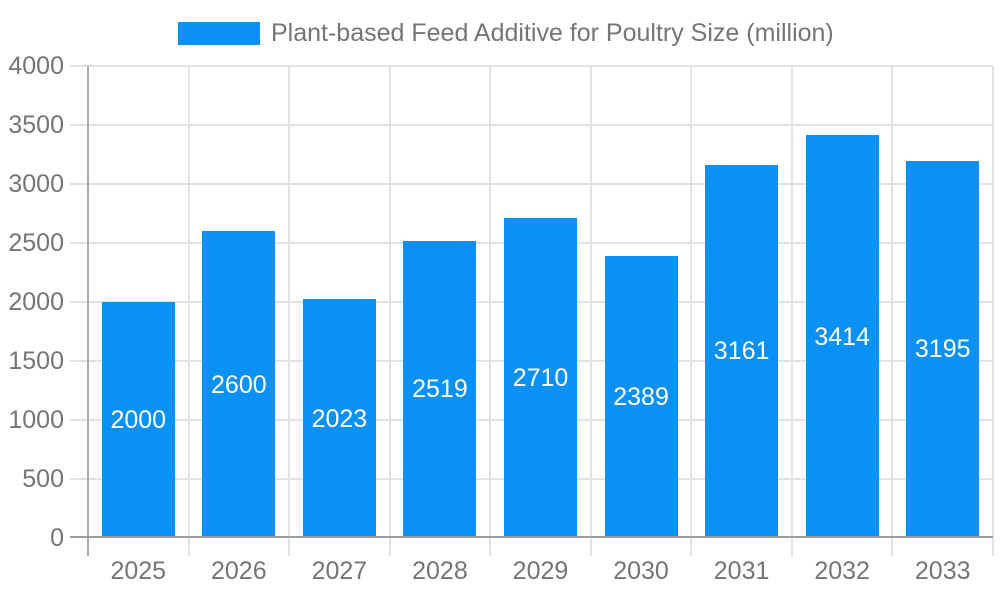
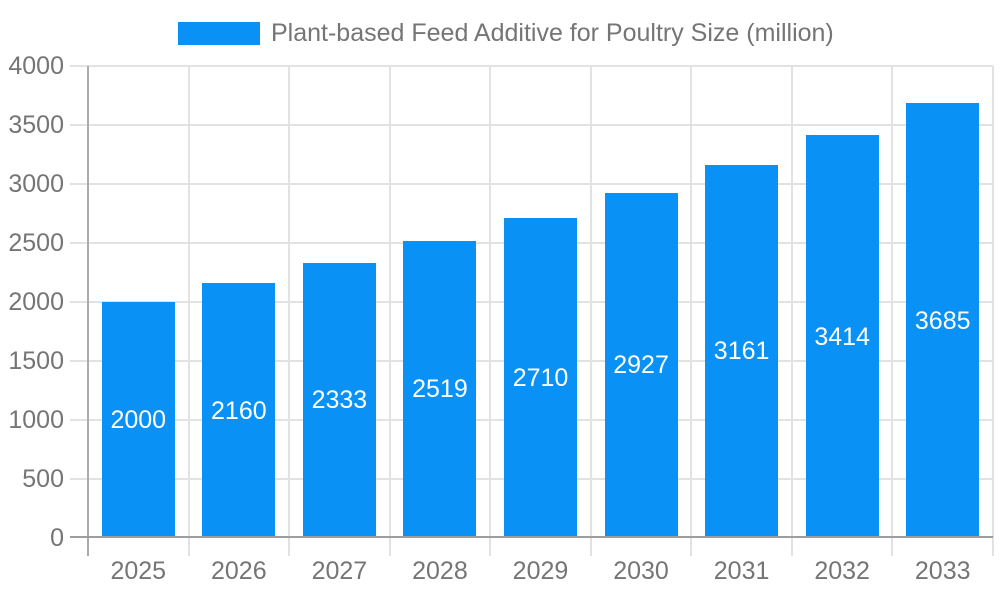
2026: 2600 -> 2160
2027: 2023 -> 2333
2030: 2389 -> 2927
2033: 3195 -> 3685
